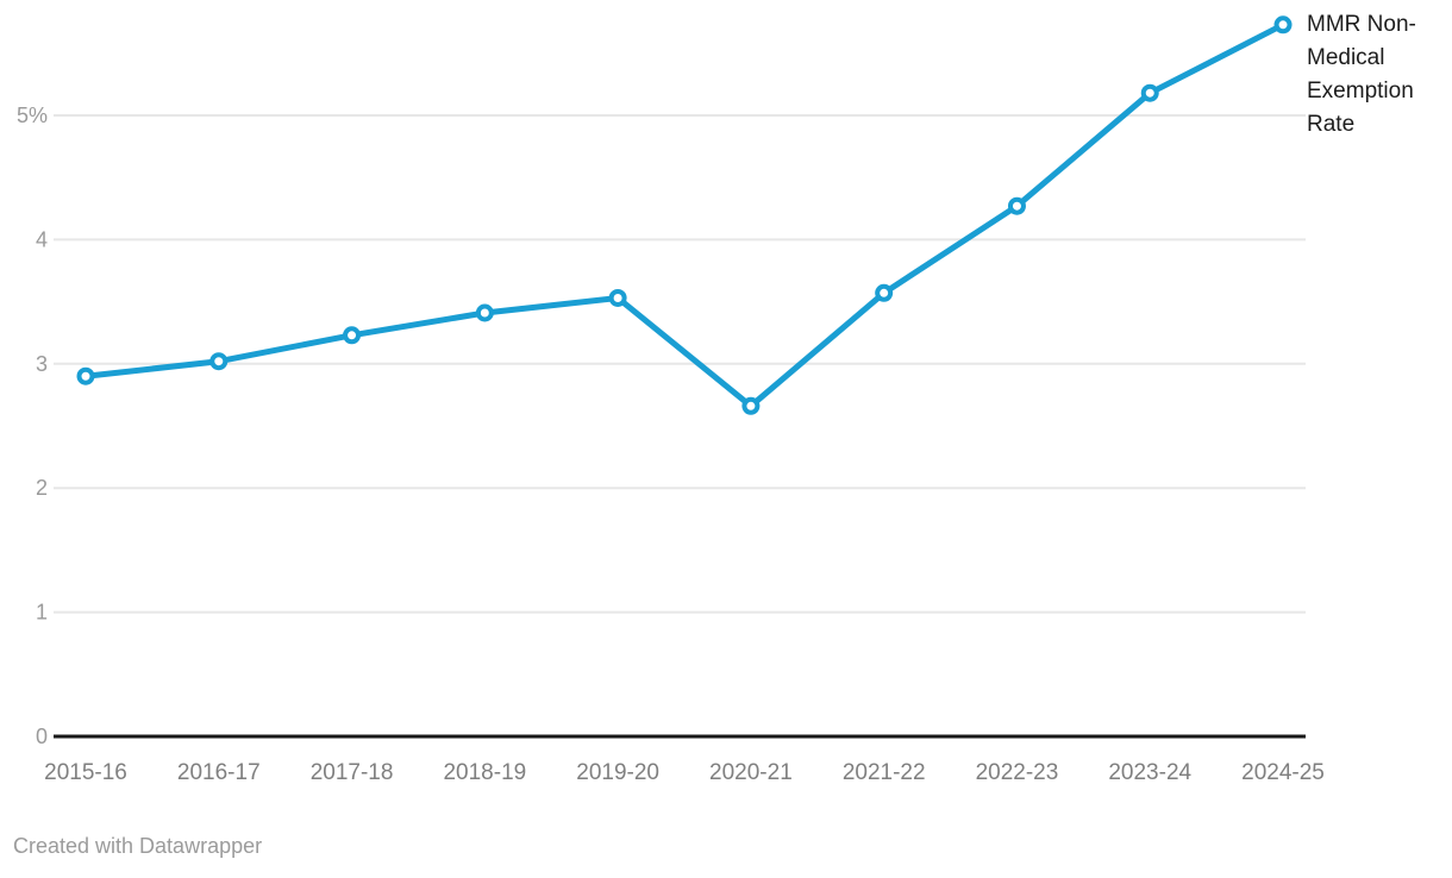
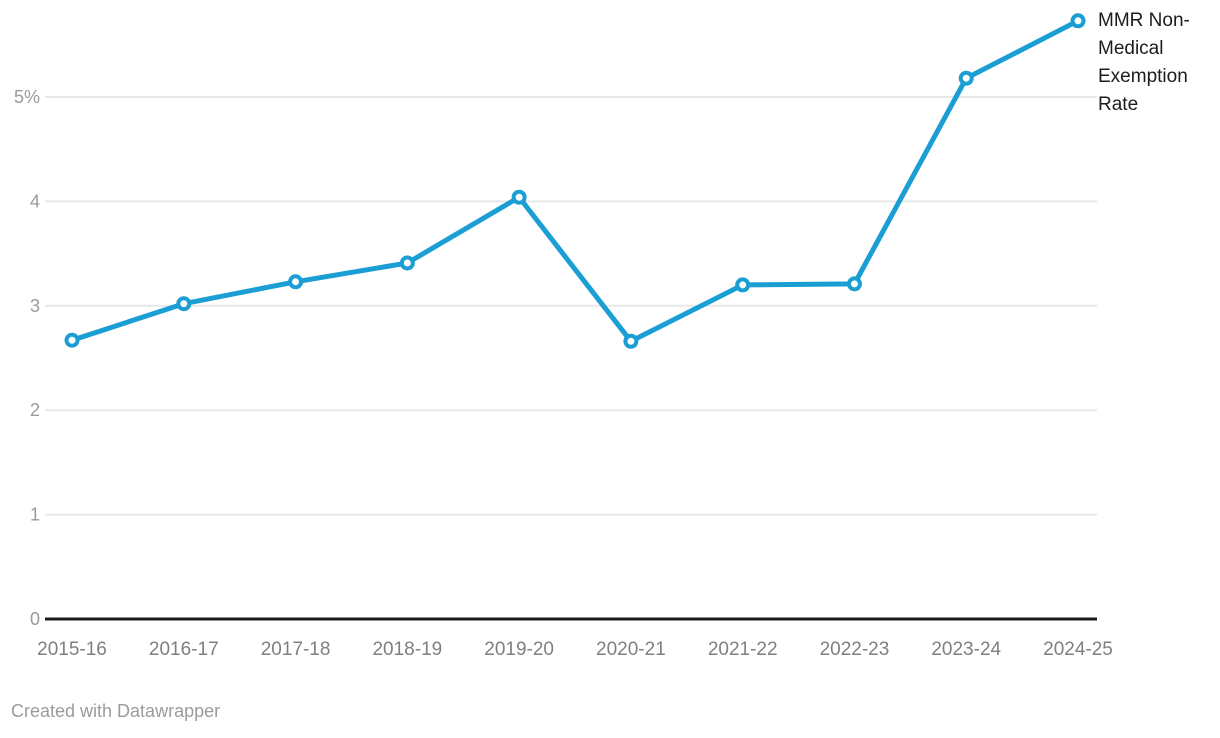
2015-16: 2.90% -> 2.67%
2019-20: 3.53% -> 4.04%
2021-22: 3.57% -> 3.20%
2022-23: 4.27% -> 3.21%
